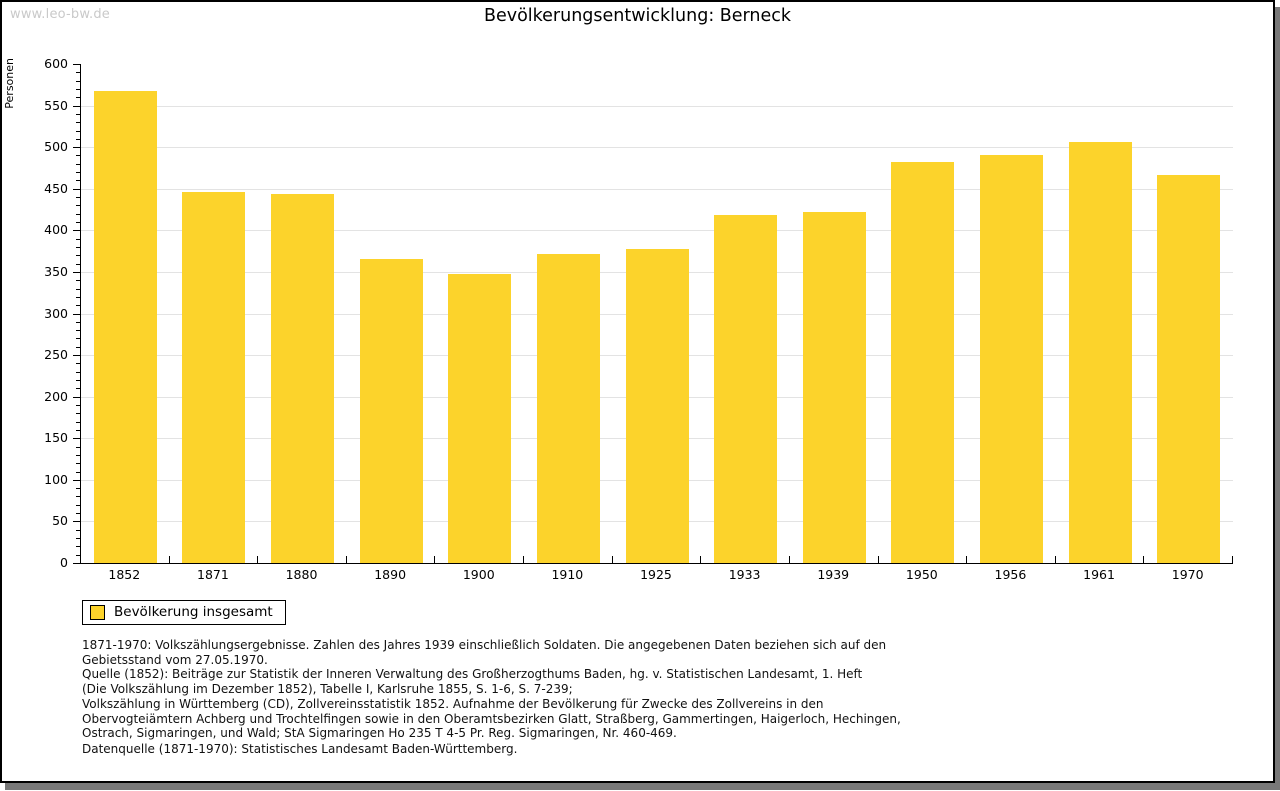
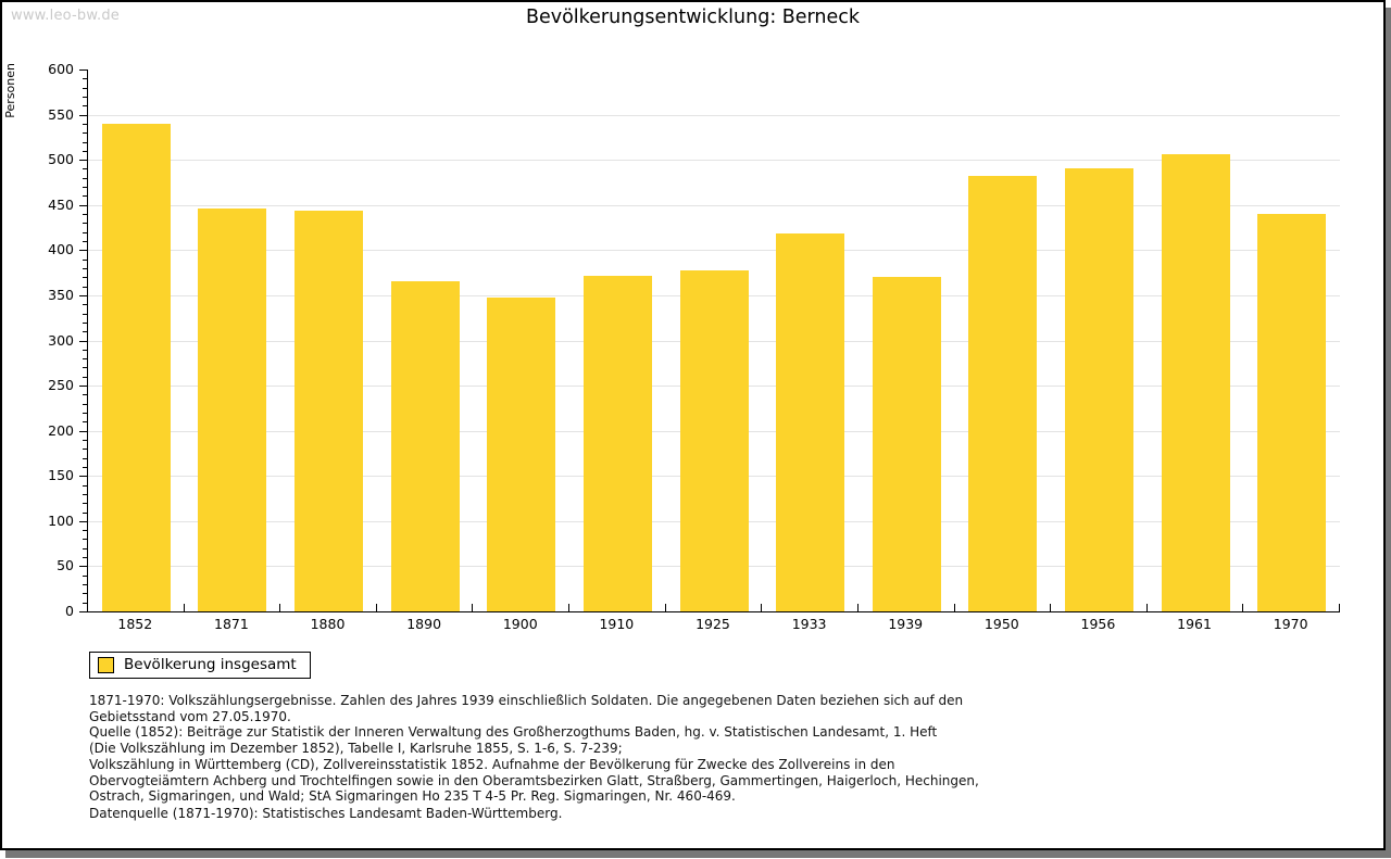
1852: 570 -> 540
1939: 420 -> 370
1970: 470 -> 440
